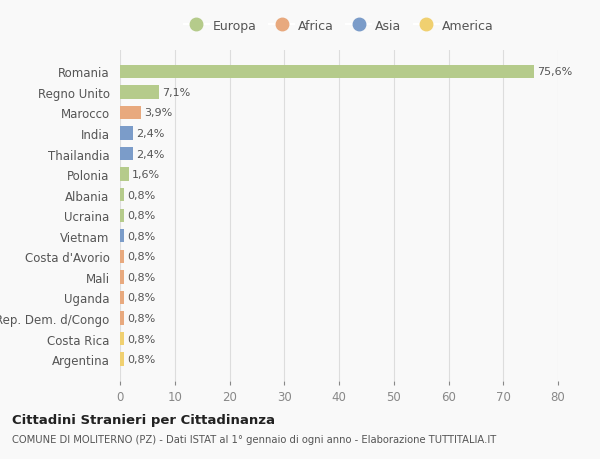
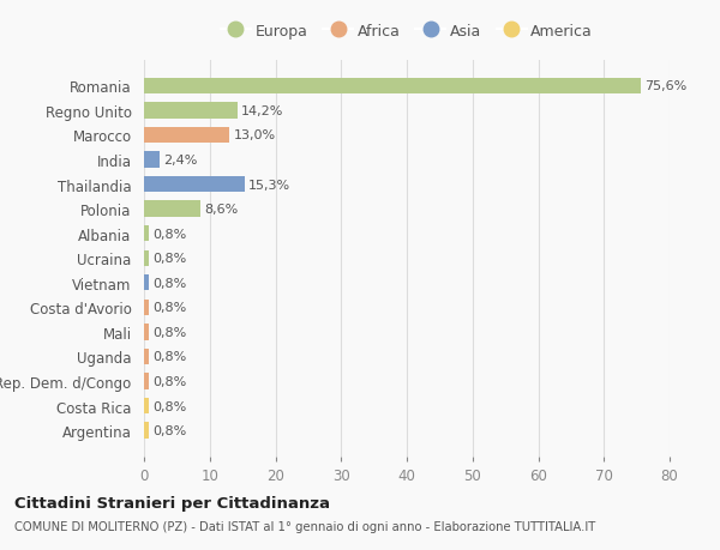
Regno Unito: 7,1% -> 14,2%
Marocco: 3,9% -> 13,0%
Thailandia: 2,4% -> 15,3%
Polonia: 1,6% -> 8,6%
